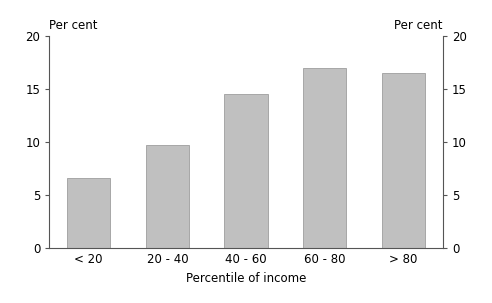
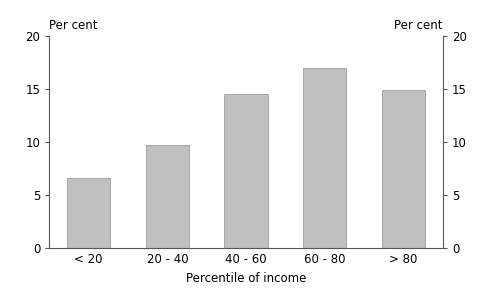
> 80: 16.5 -> 14.9
